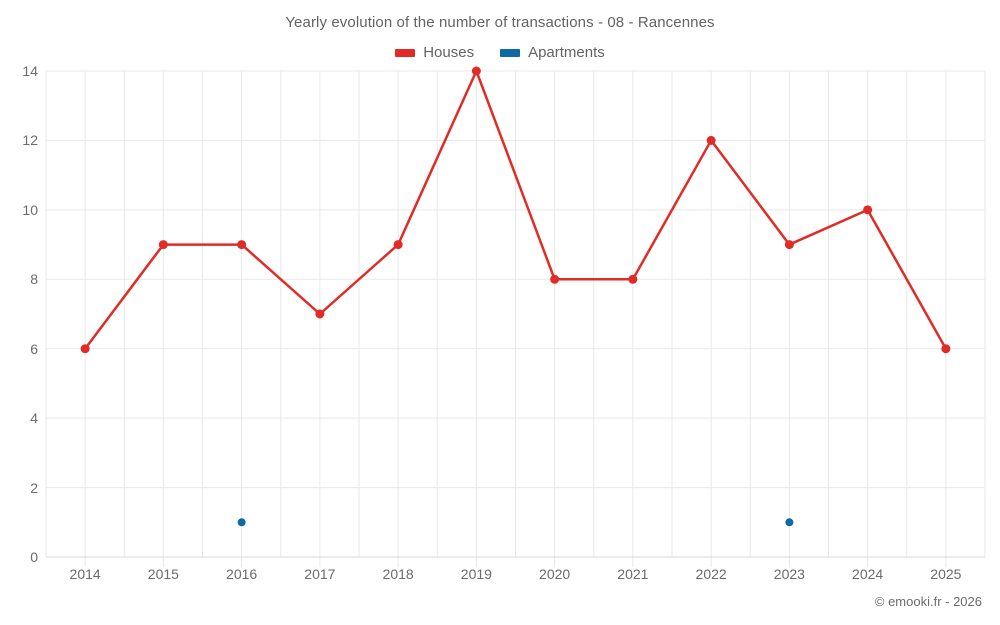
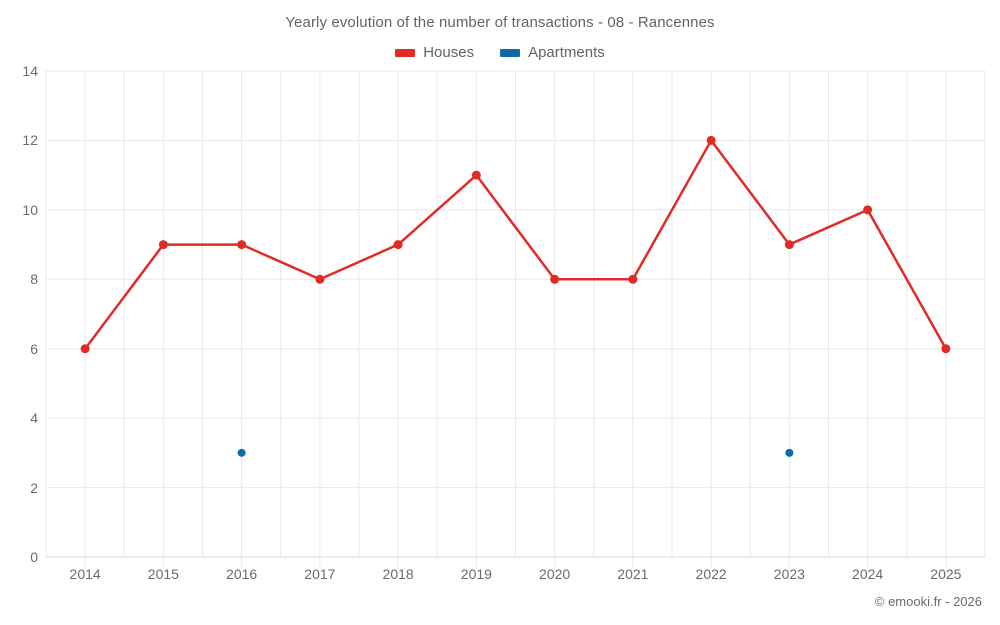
Apartments/2016: 1 -> 3
Houses/2017: 7 -> 8
Houses/2019: 14 -> 11
Apartments/2023: 1 -> 3
